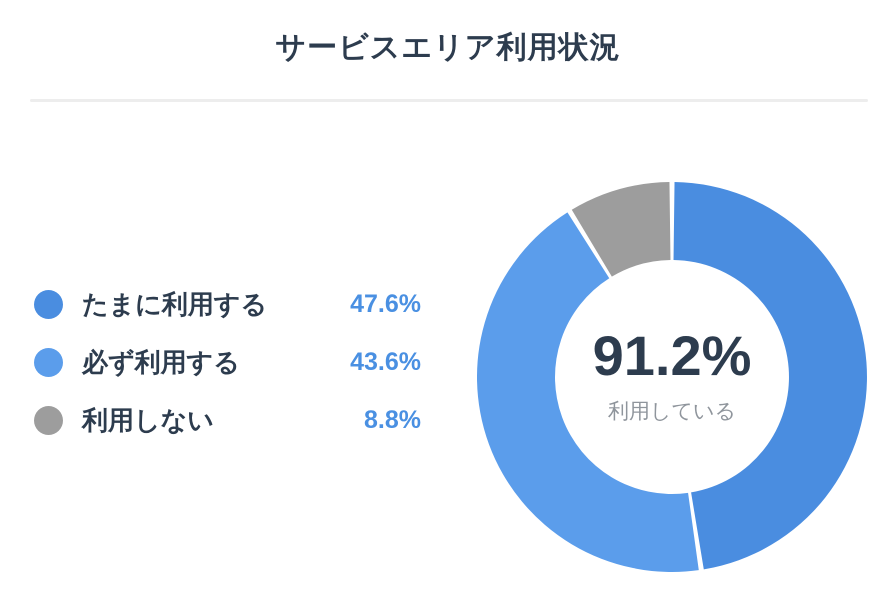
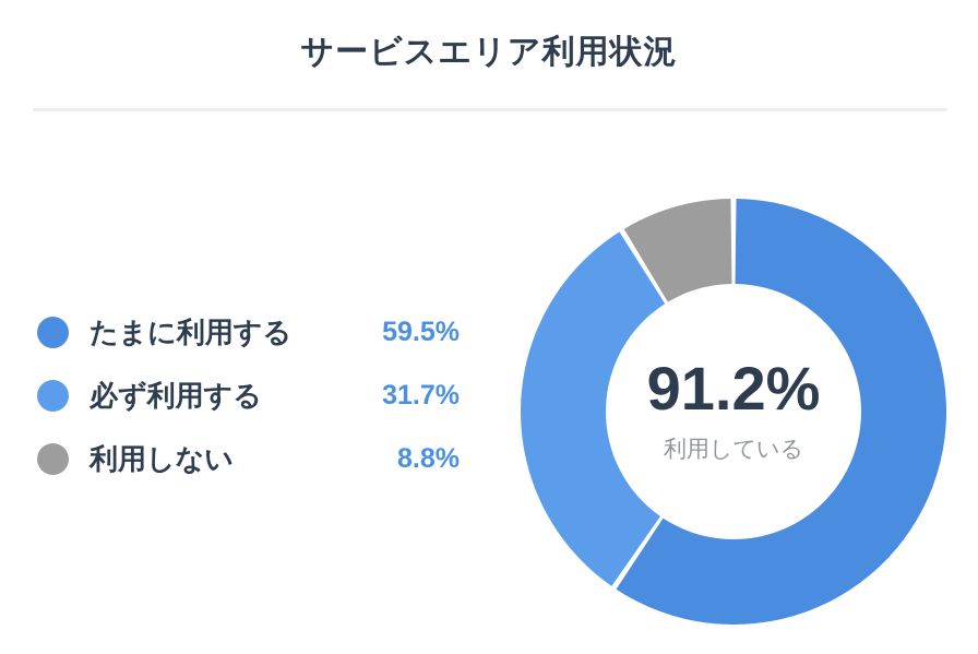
たまに利用する: 47.6% -> 59.5%
必ず利用する: 43.6% -> 31.7%
